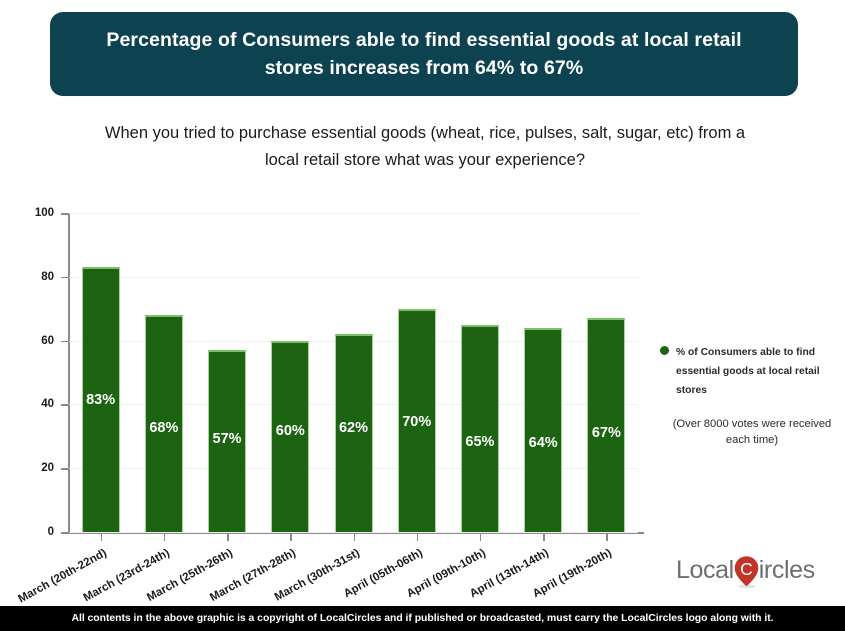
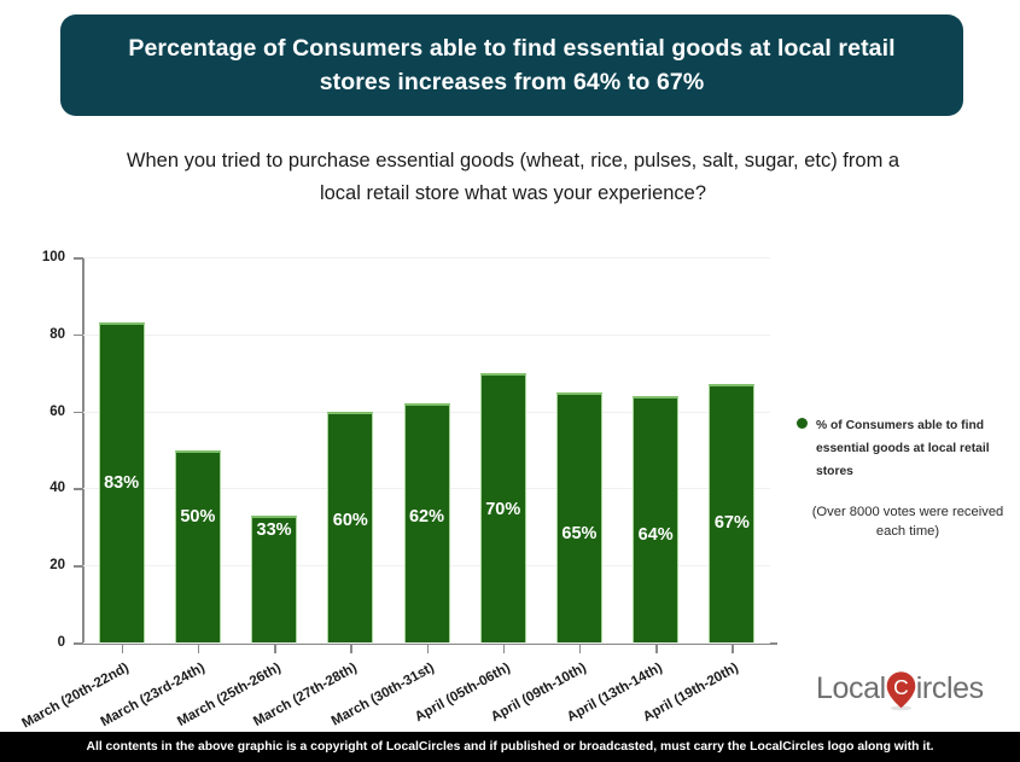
March (23rd-24th): 68% -> 50%
March (25th-26th): 57% -> 33%
